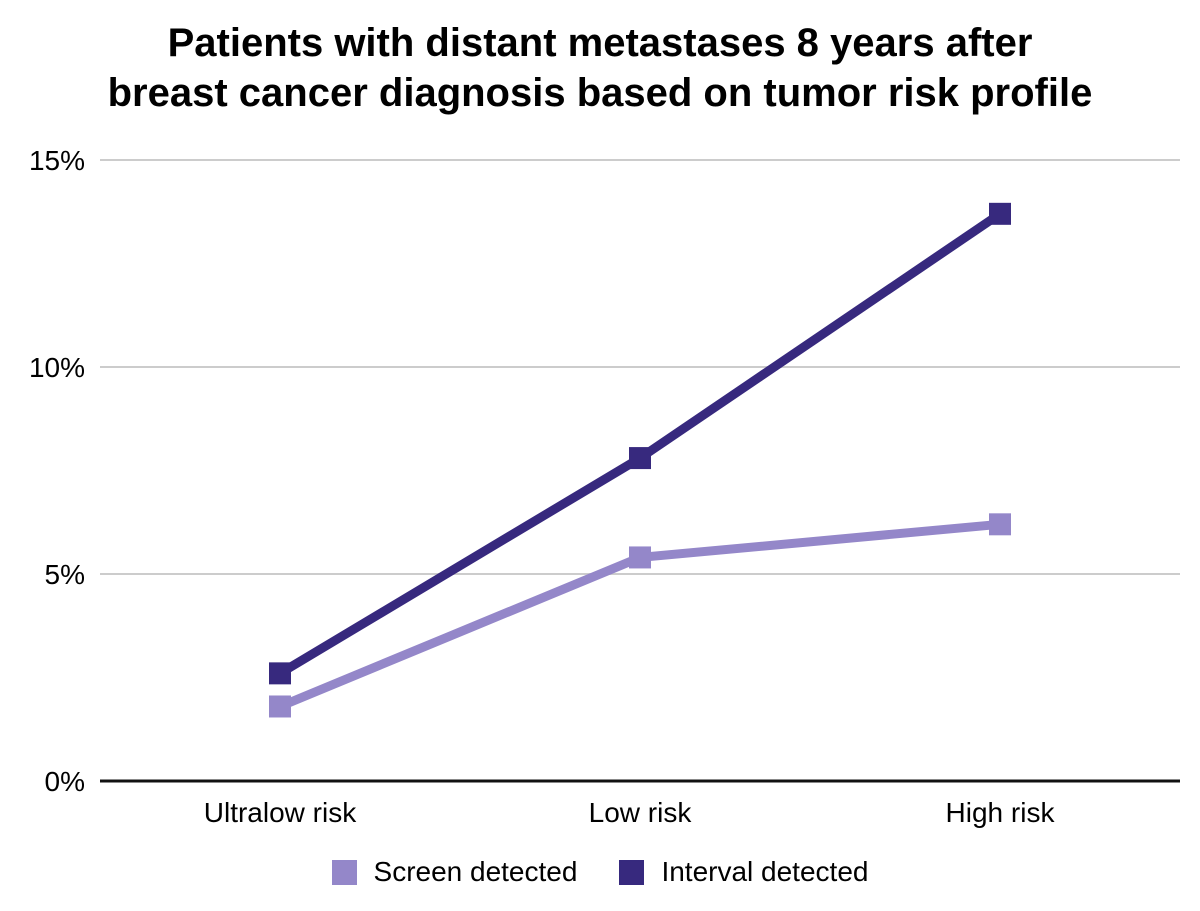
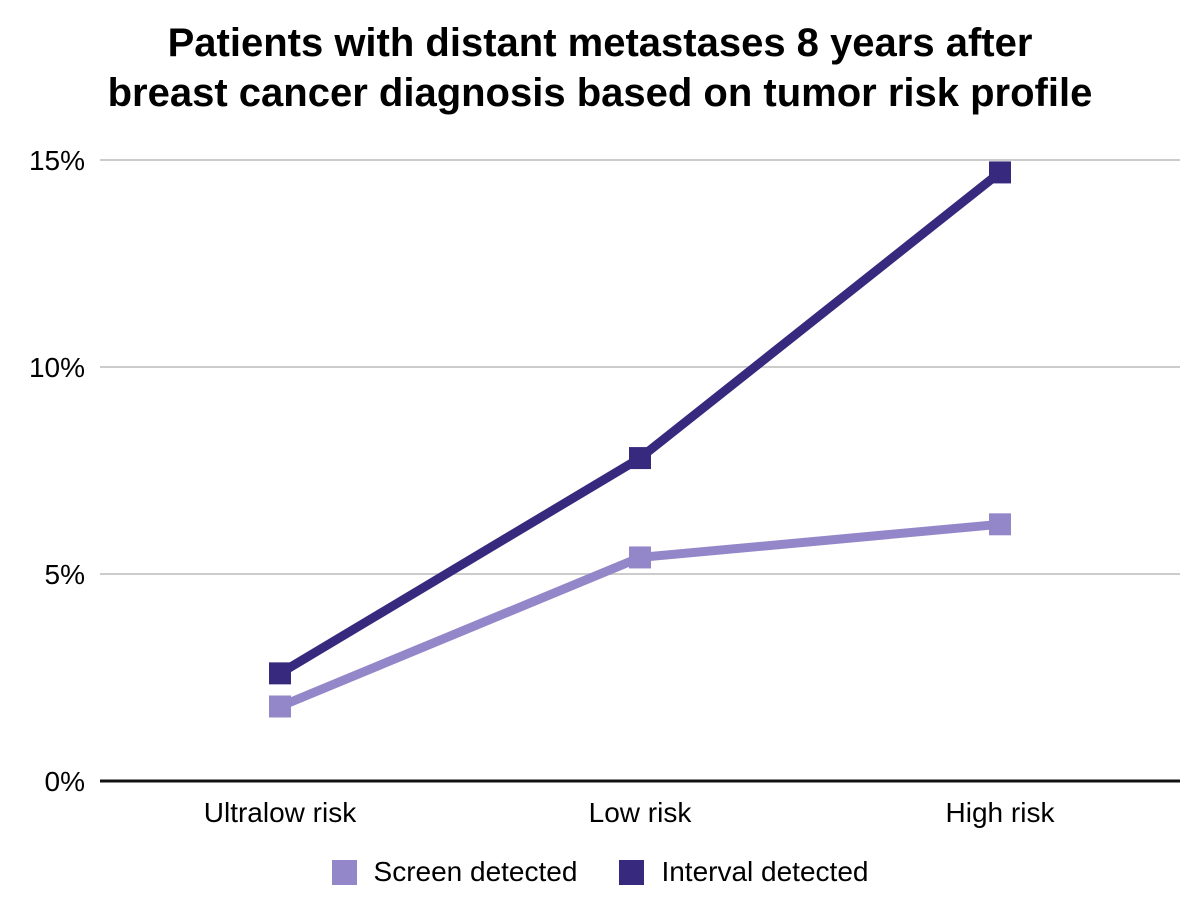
Interval detected/High risk: 13.7% -> 14.7%
